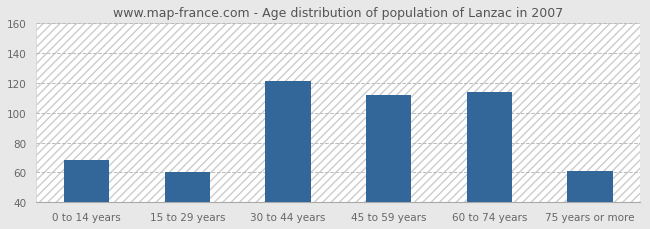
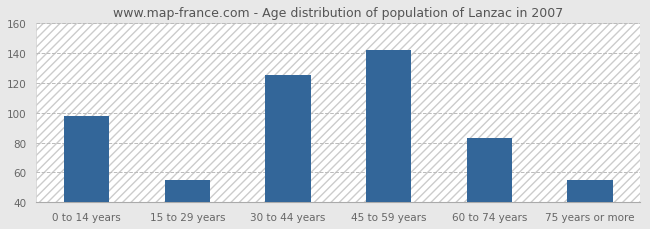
0 to 14 years: 68 -> 98
15 to 29 years: 60 -> 55
30 to 44 years: 121 -> 125
45 to 59 years: 112 -> 142
60 to 74 years: 114 -> 83
75 years or more: 61 -> 55
